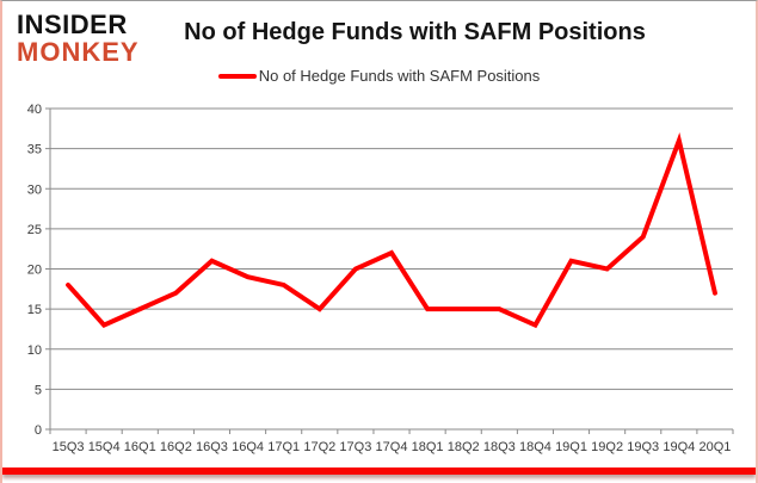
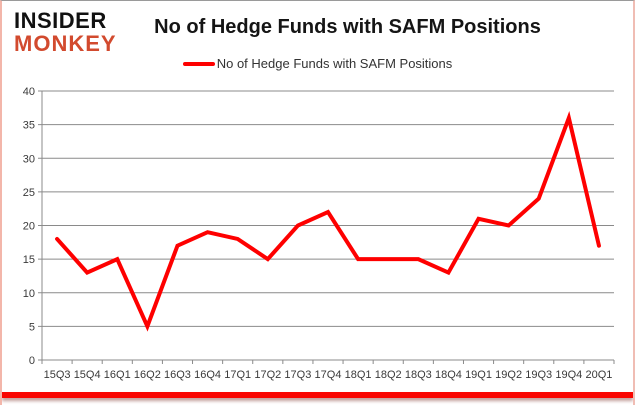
16Q2: 17 -> 5
16Q3: 21 -> 17
